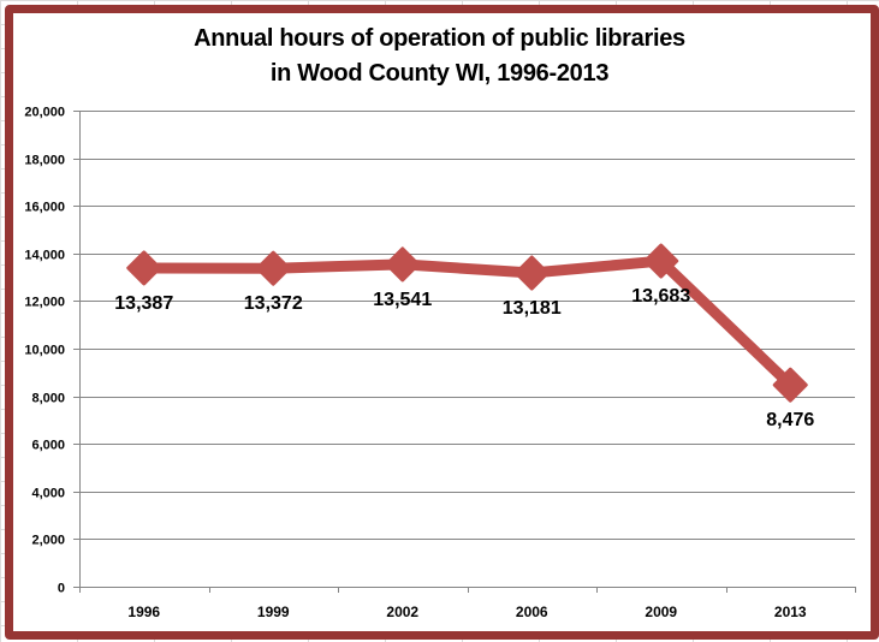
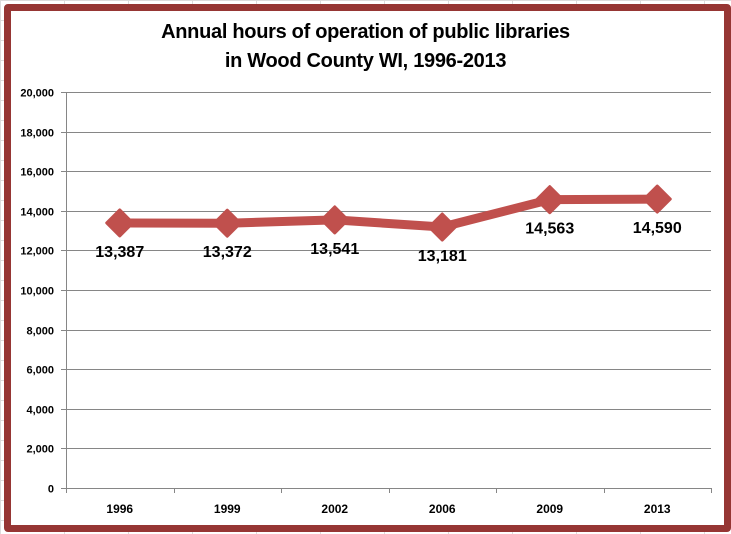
2009: 13,683 -> 14,563
2013: 8,476 -> 14,590
